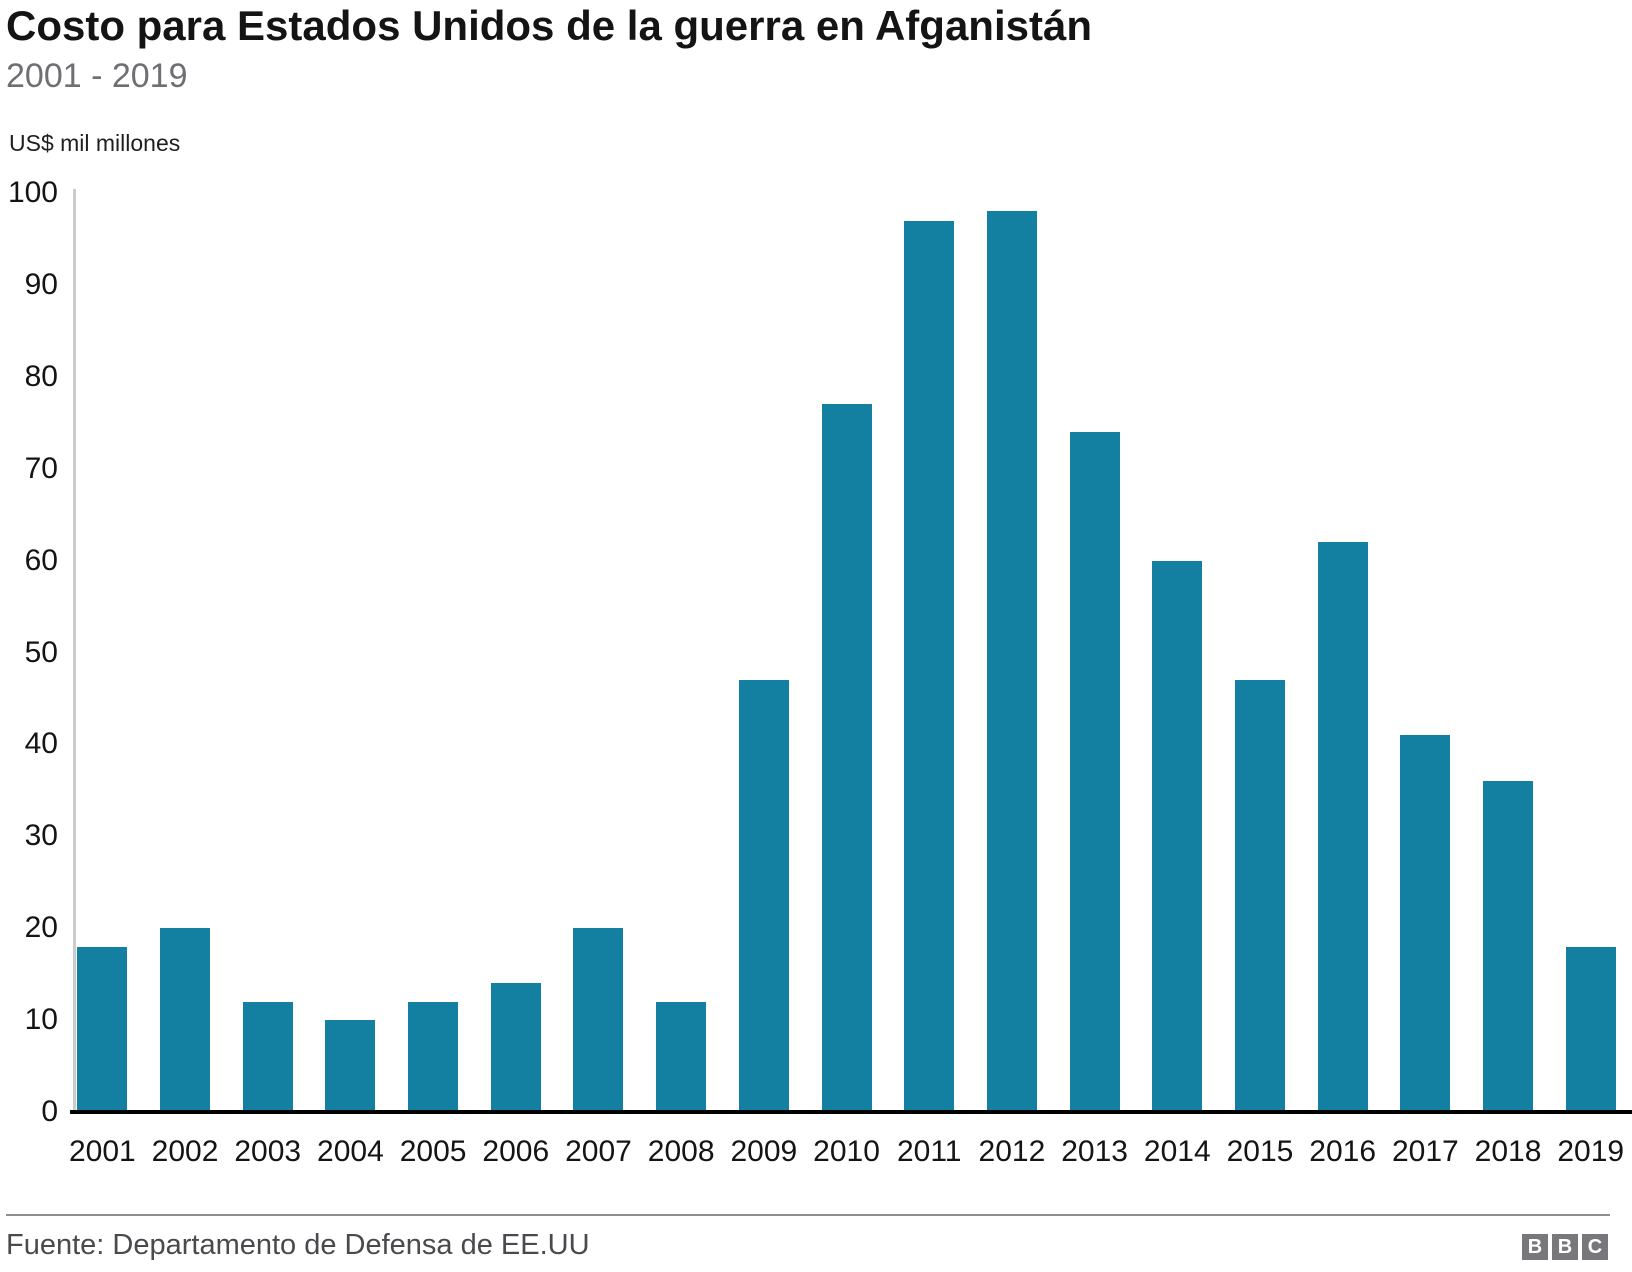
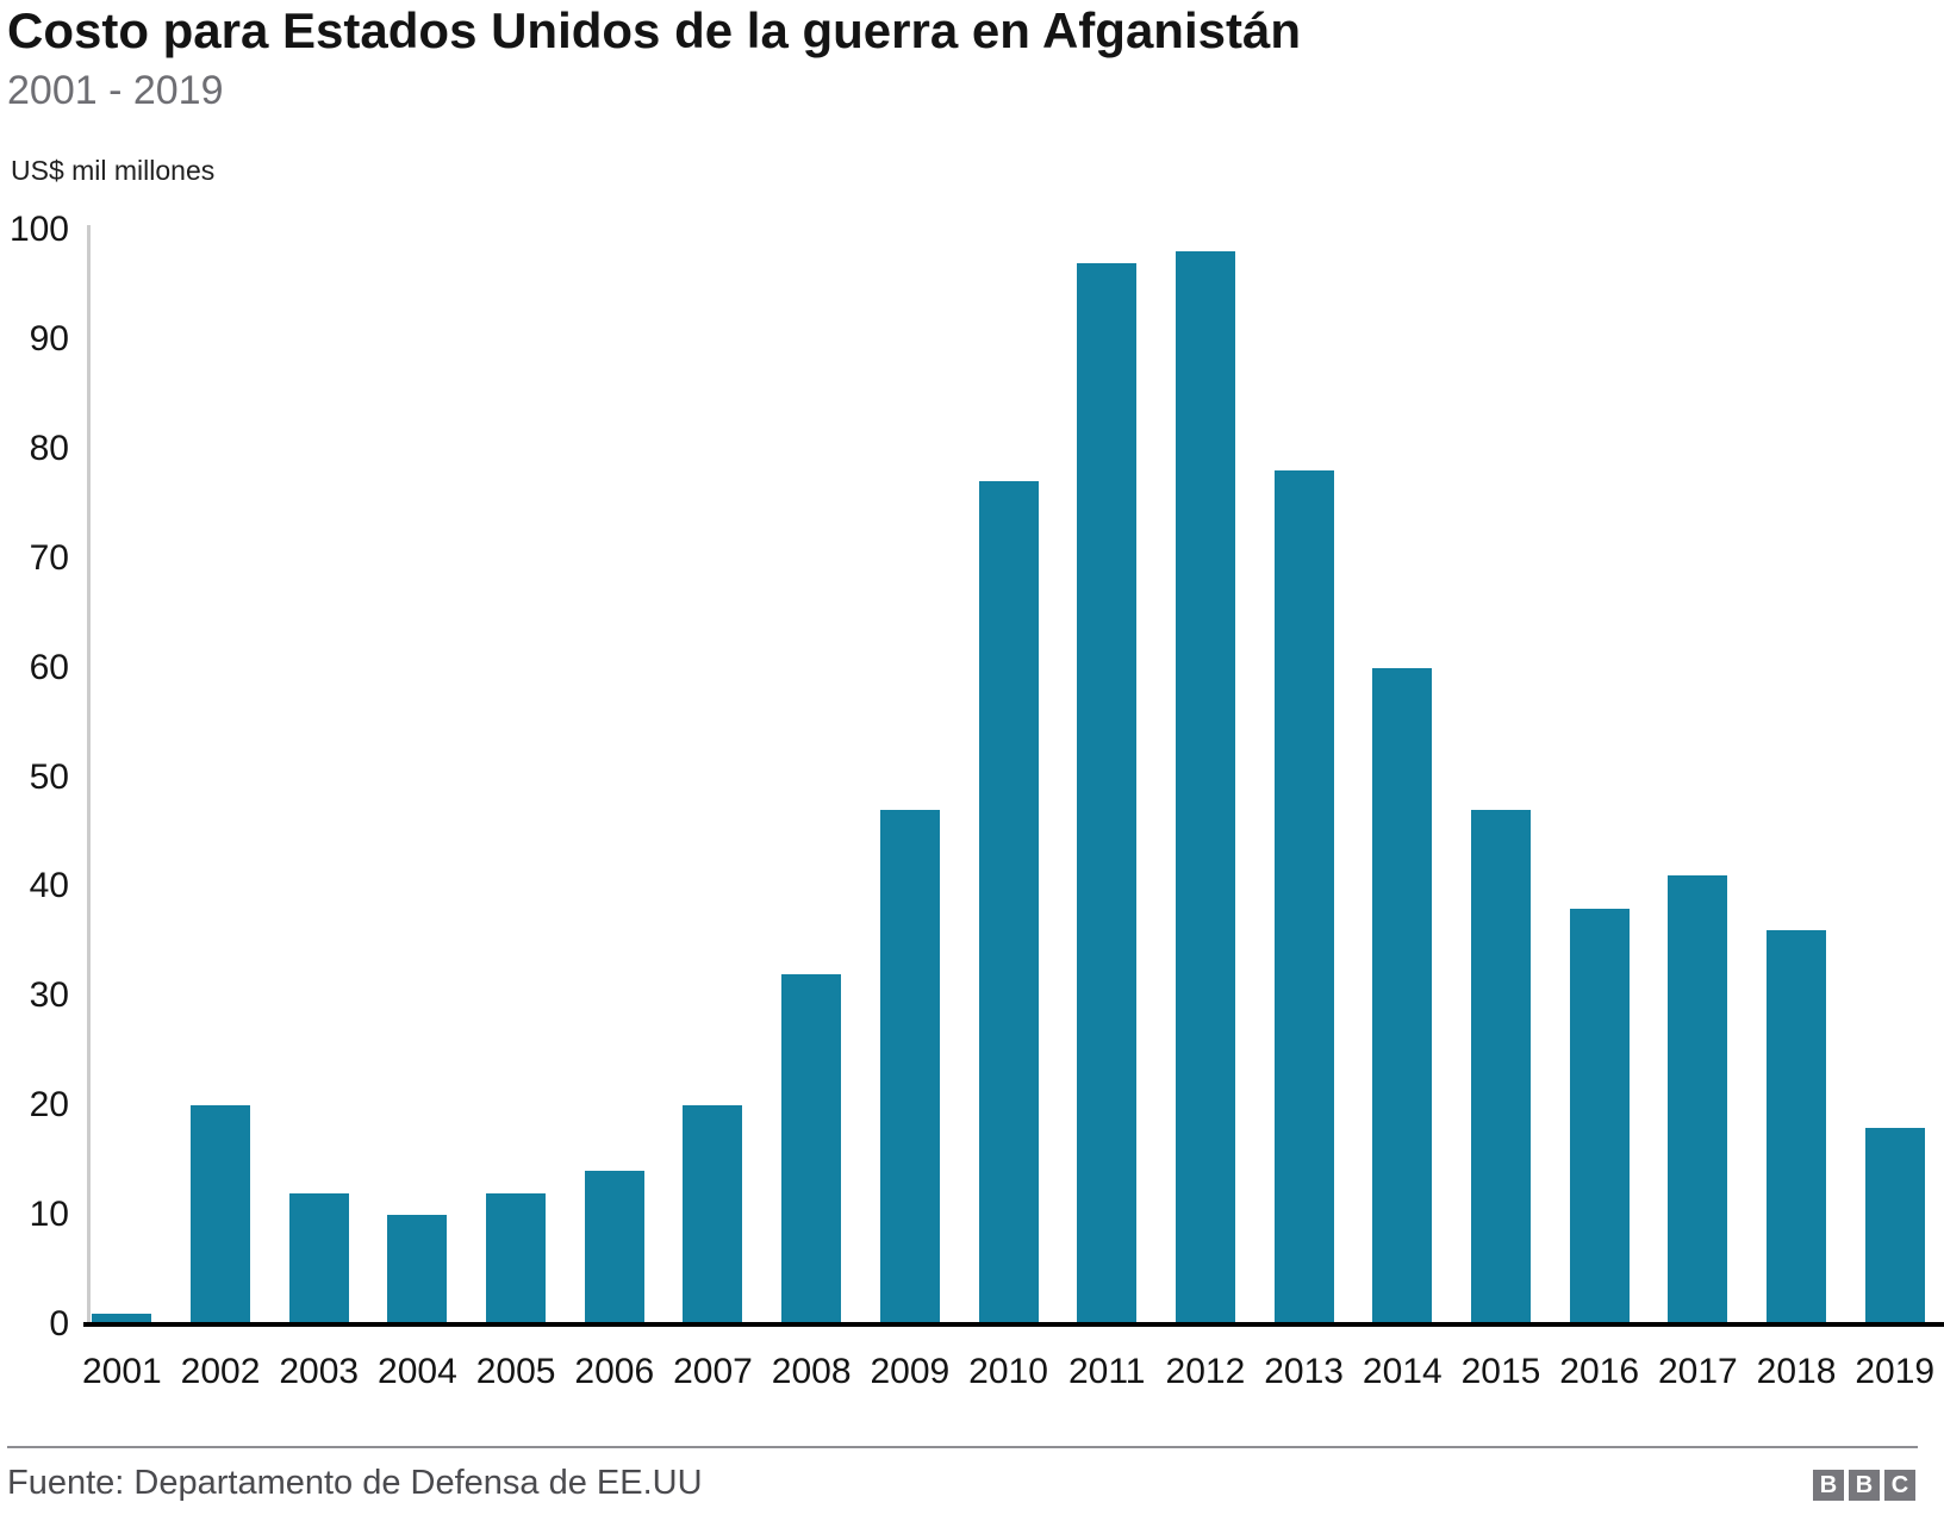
2001: 18 -> 1
2008: 12 -> 32
2013: 74 -> 78
2016: 62 -> 38
